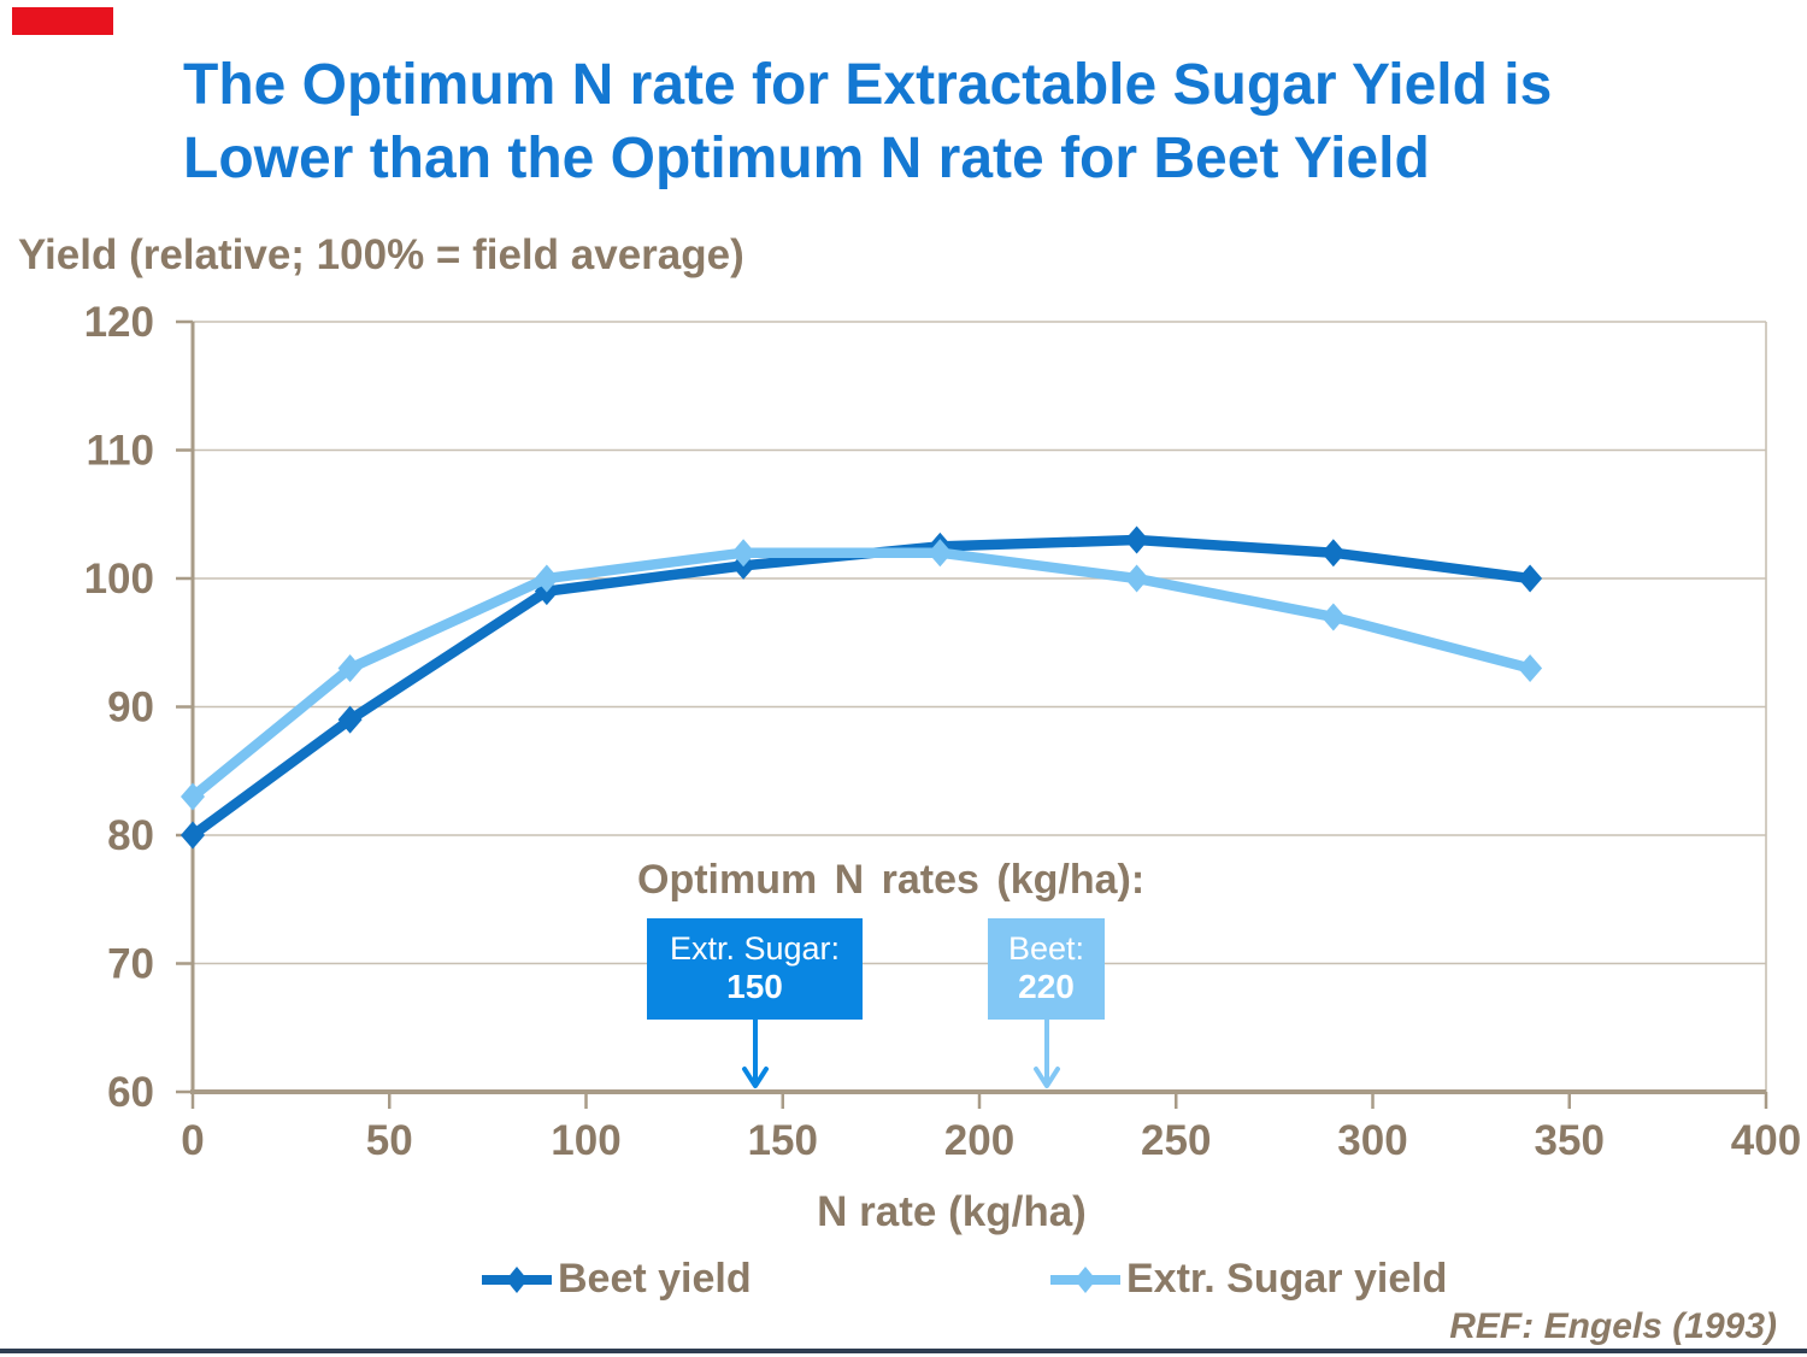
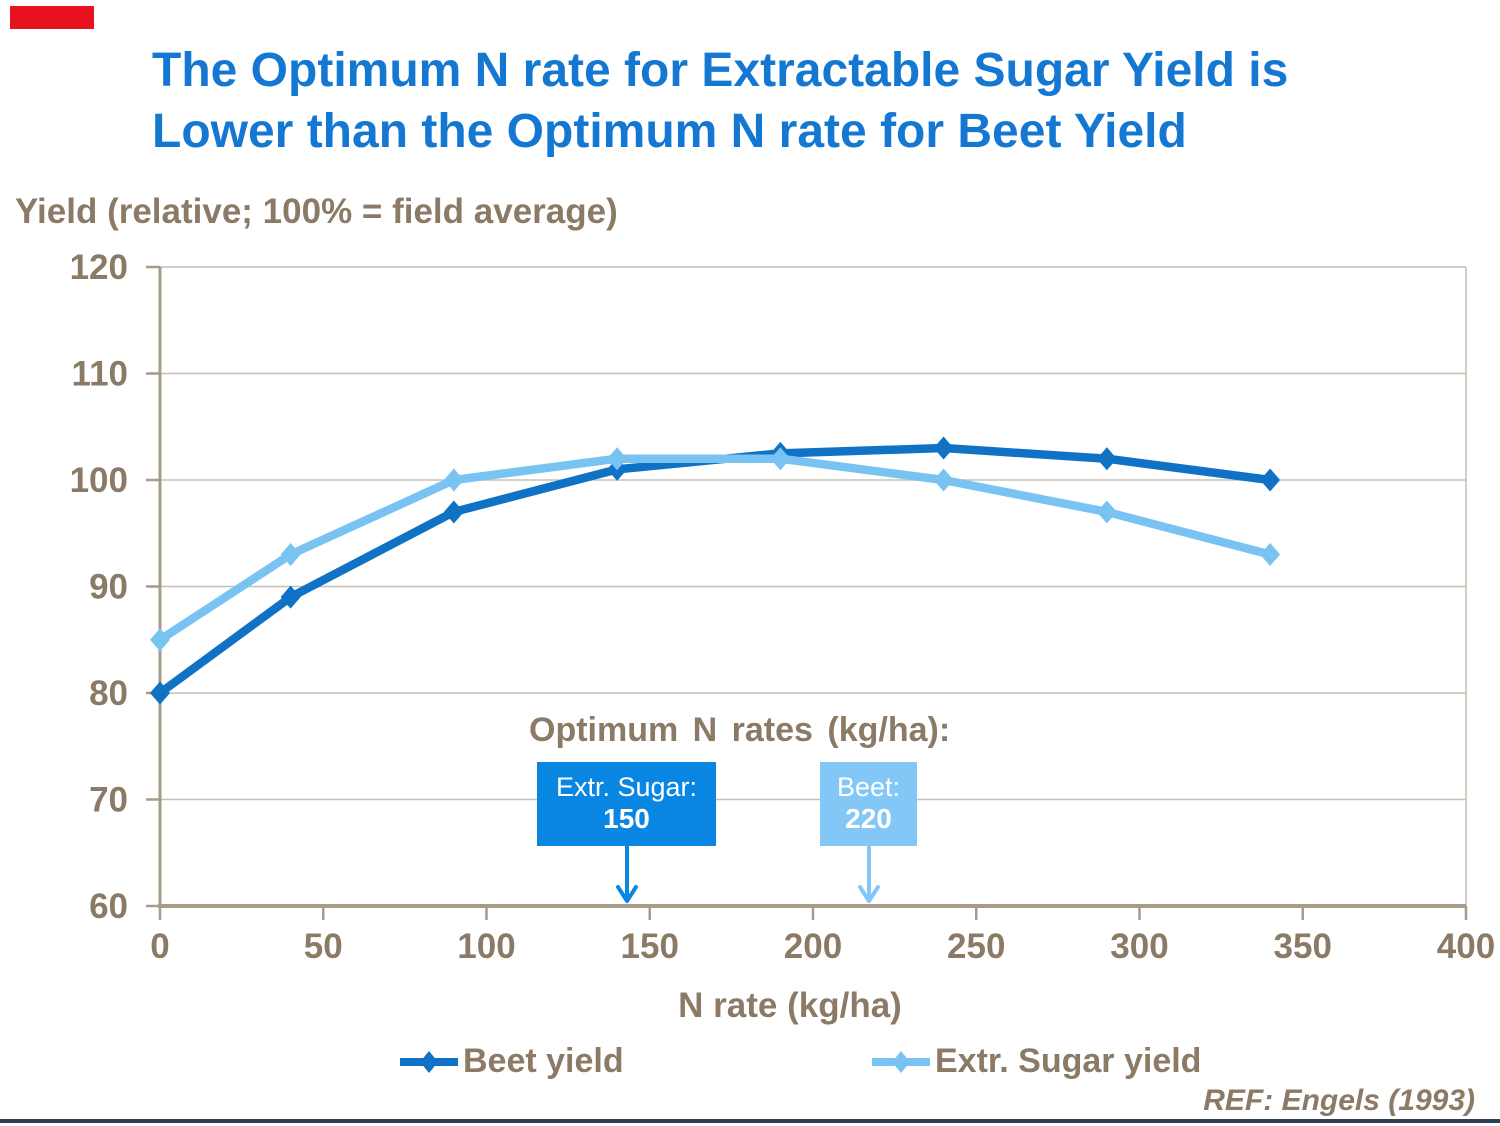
Extr. Sugar yield/0: 83 -> 85
Beet yield/90: 99 -> 97
